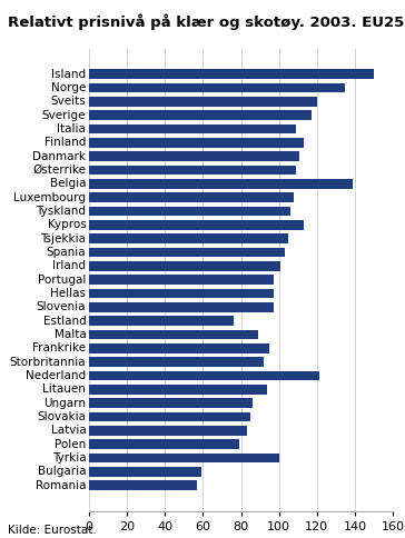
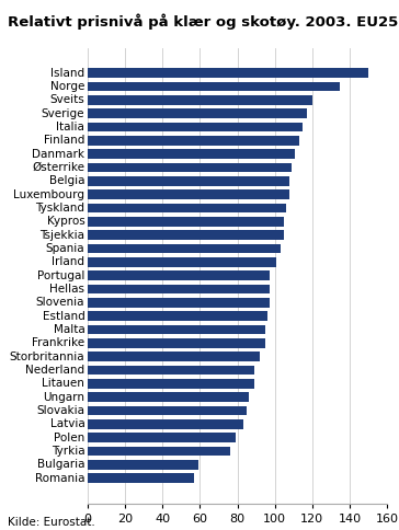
Italia: 109 -> 115
Belgia: 139 -> 108
Kypros: 113 -> 105
Estland: 76 -> 96
Malta: 89 -> 95
Nederland: 121 -> 89
Litauen: 94 -> 89
Tyrkia: 100 -> 76
